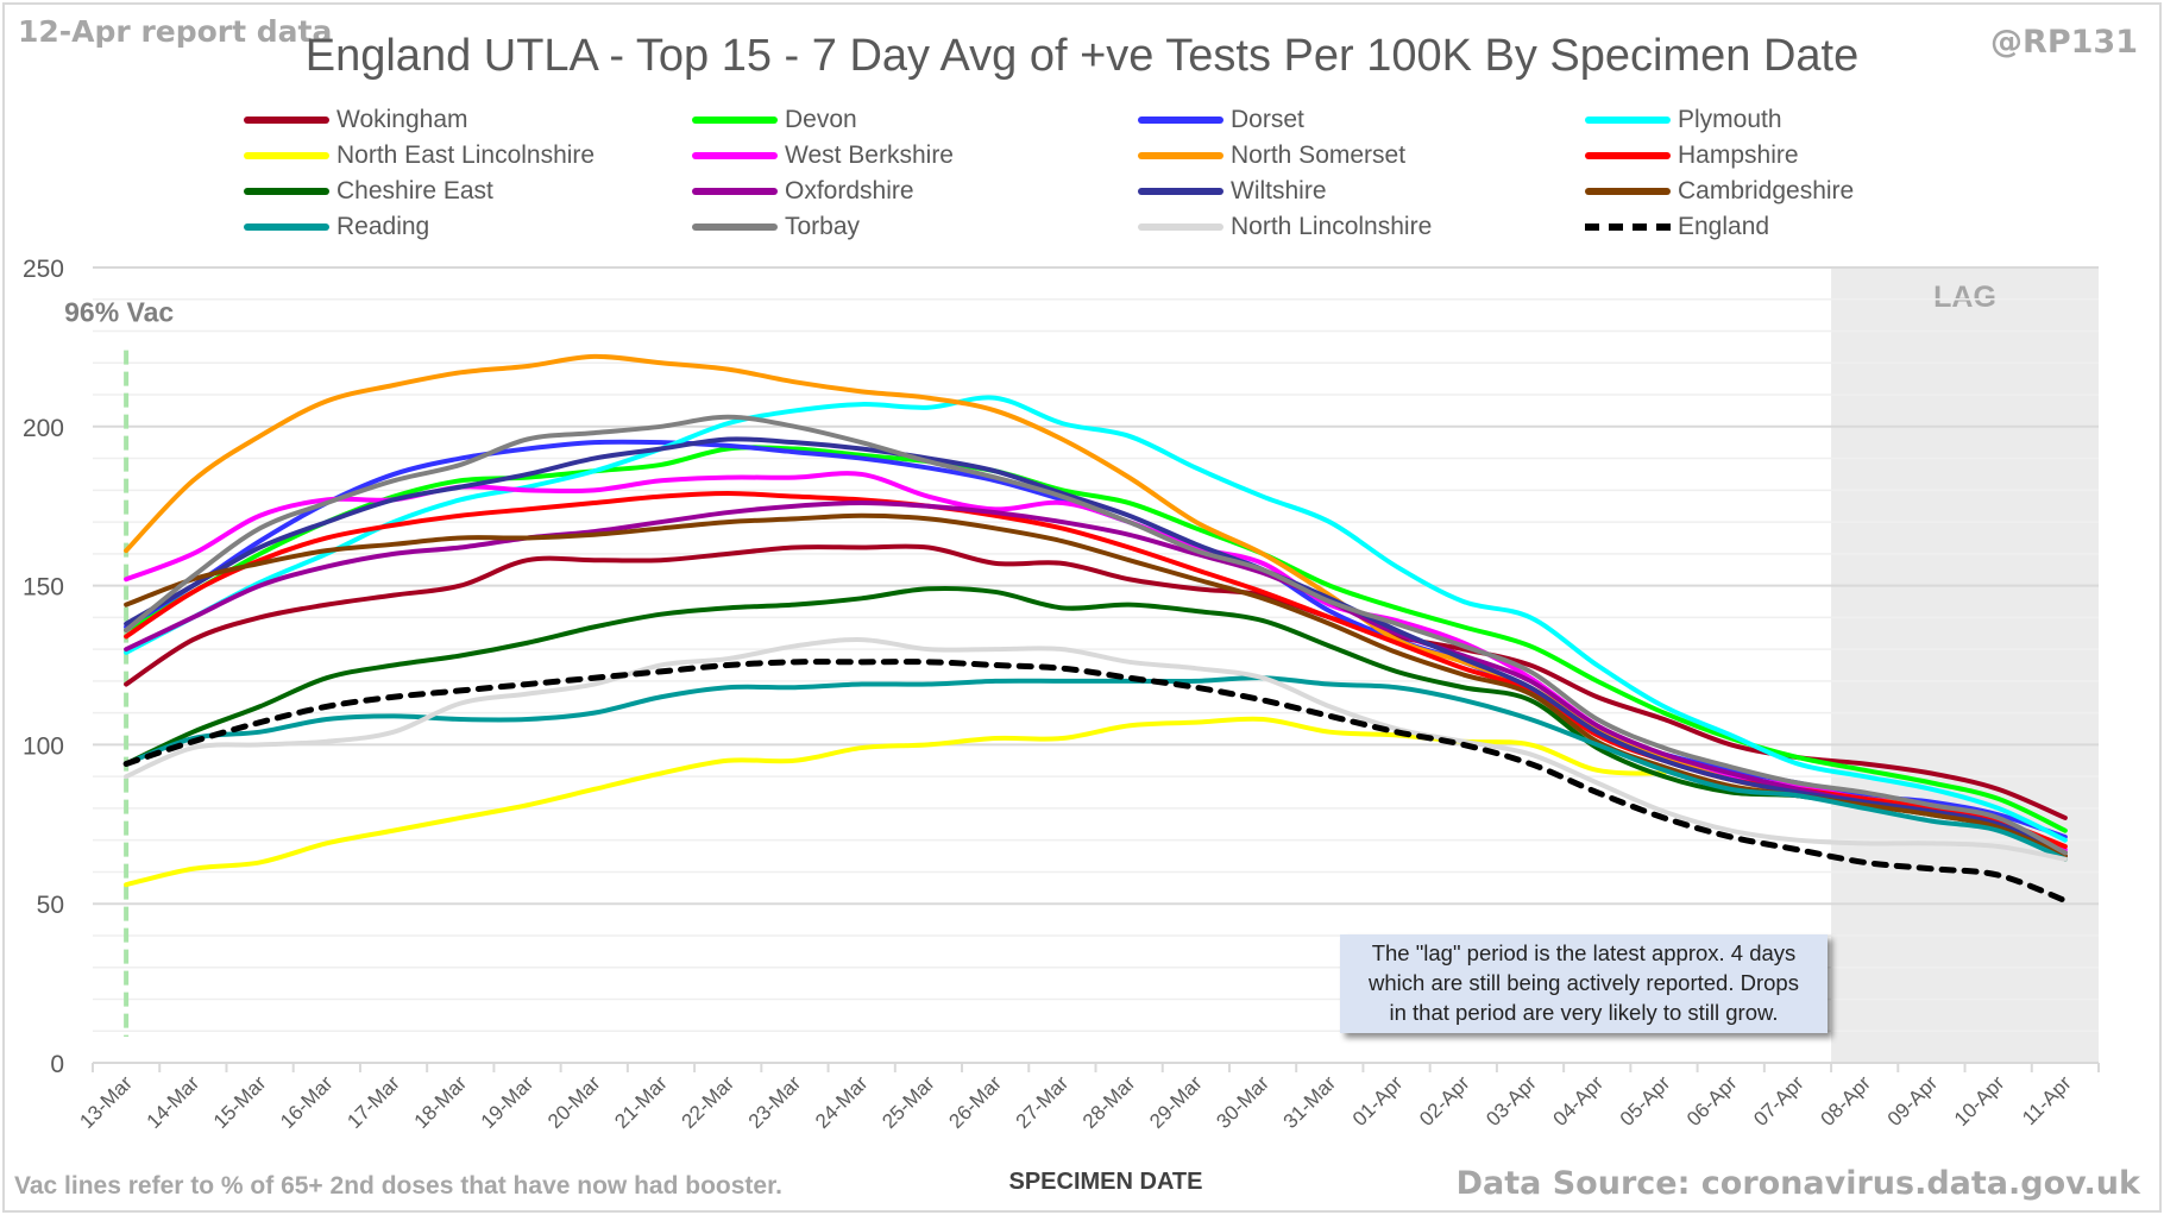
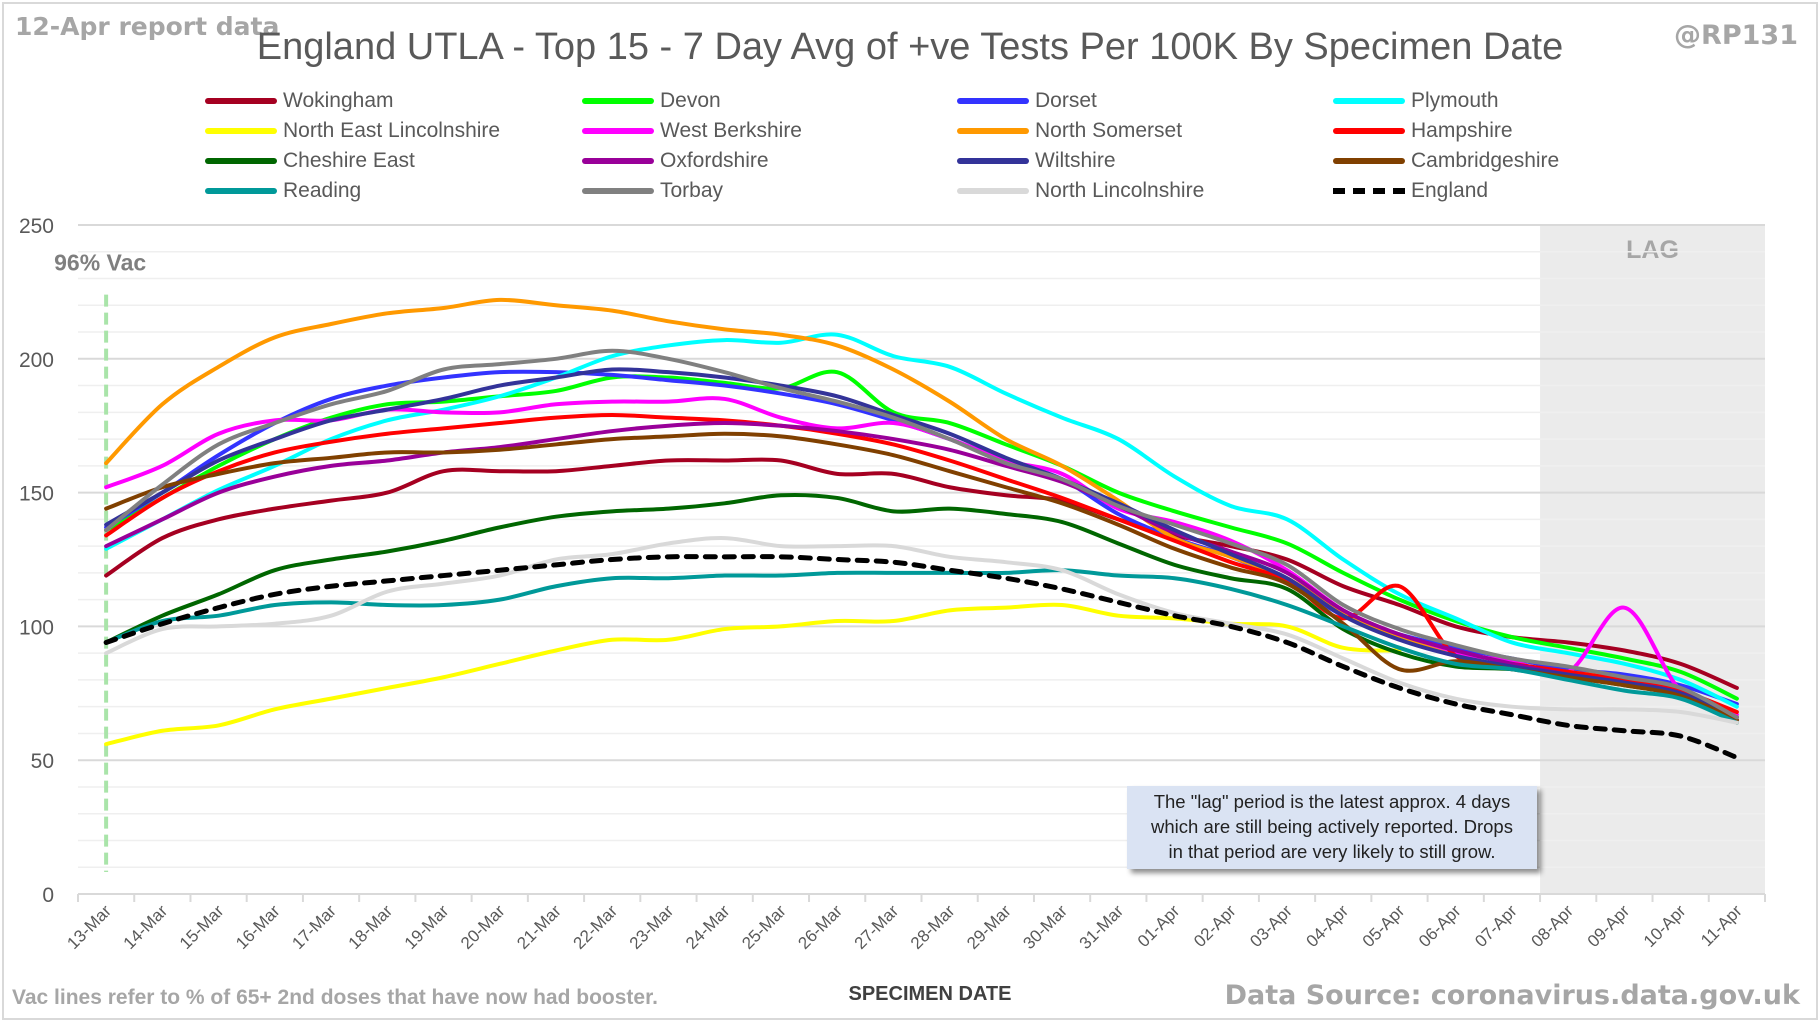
Devon/26-Mar: 186 -> 195
Hampshire/05-Apr: 95 -> 115
Cambridgeshire/05-Apr: 93 -> 84
West Berkshire/09-Apr: 81 -> 107
